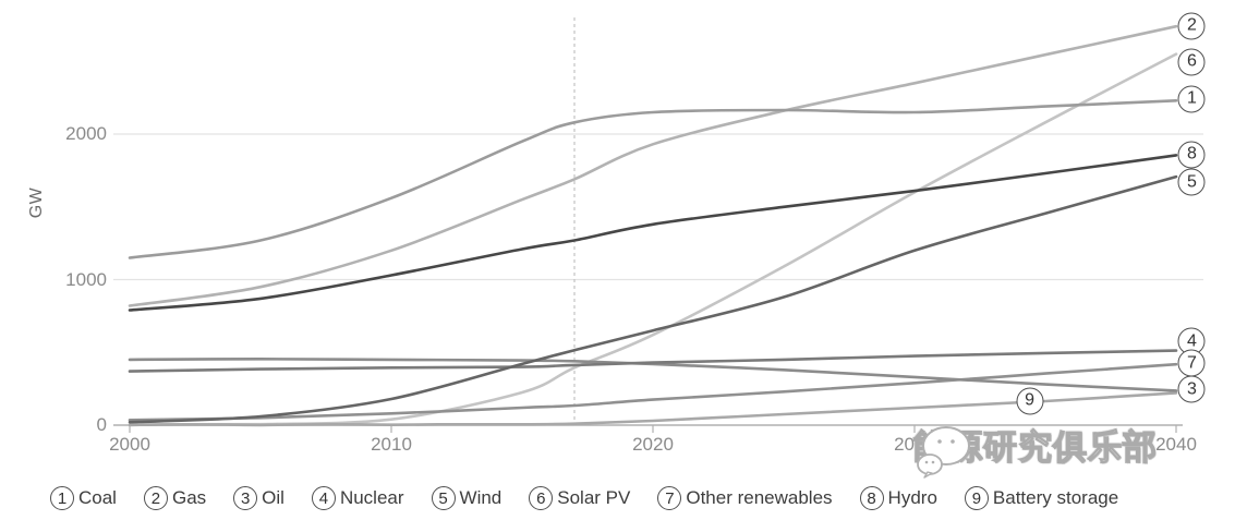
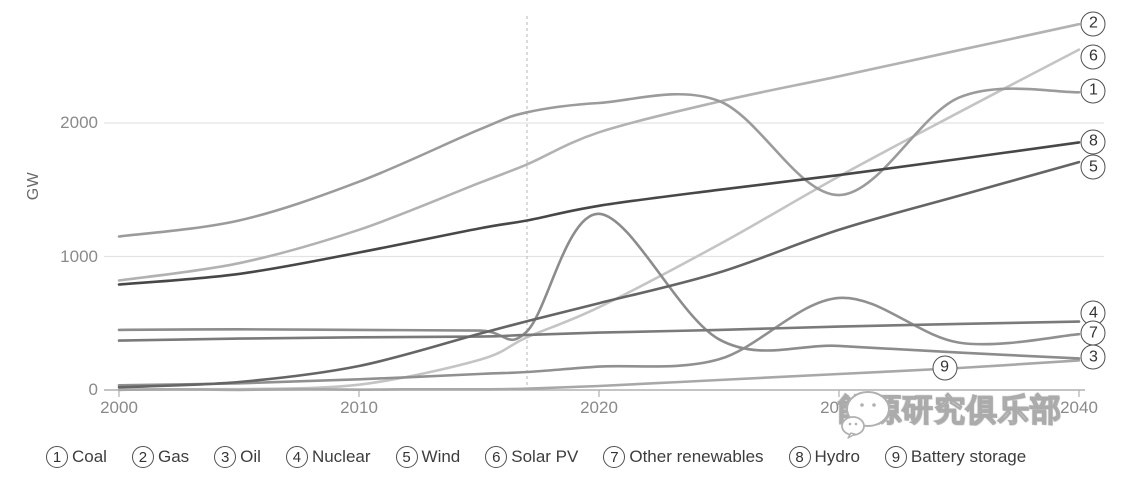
Oil/2020: 420 -> 1320
Coal/2030: 2150 -> 1460
Other renewables/2030: 290 -> 690
